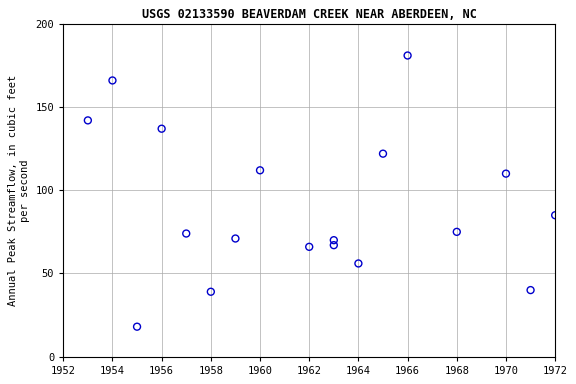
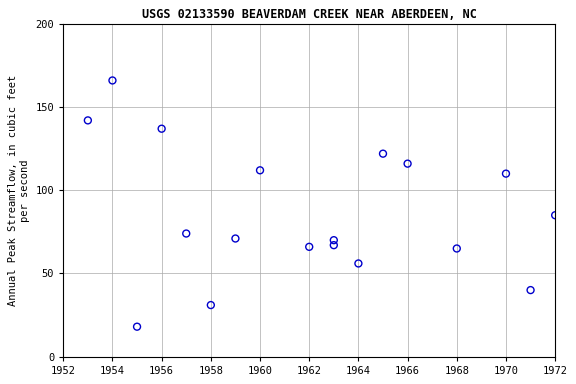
1958: 39 -> 31
1966: 181 -> 116
1968: 75 -> 65
